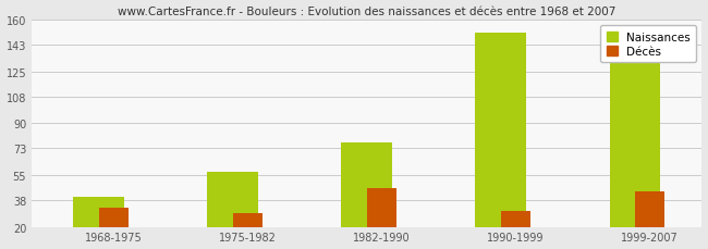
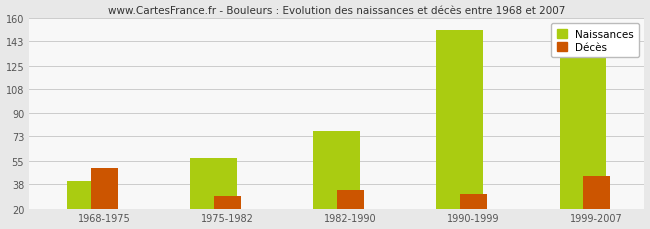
Décès/1968-1975: 33 -> 50
Décès/1982-1990: 46 -> 34
